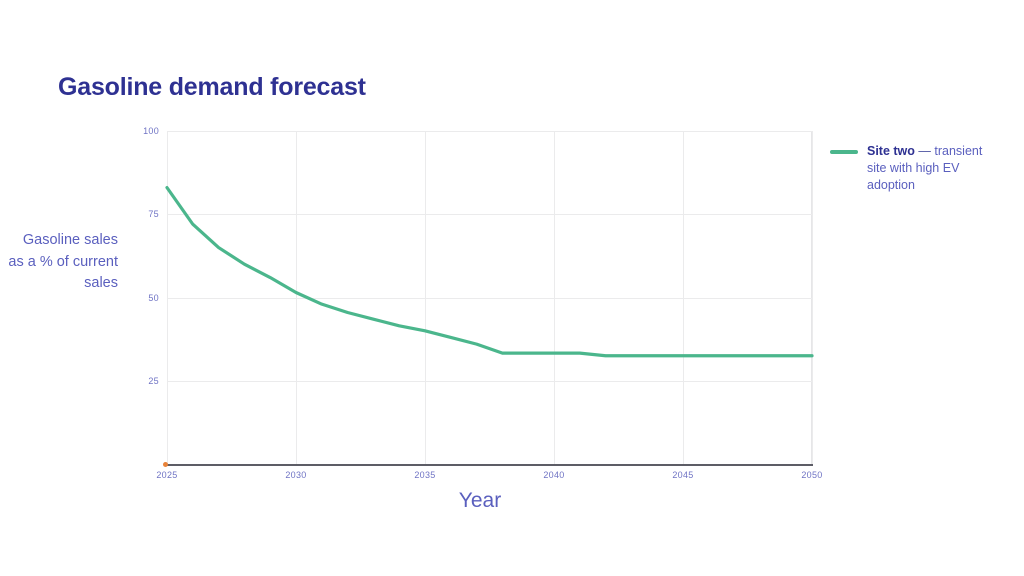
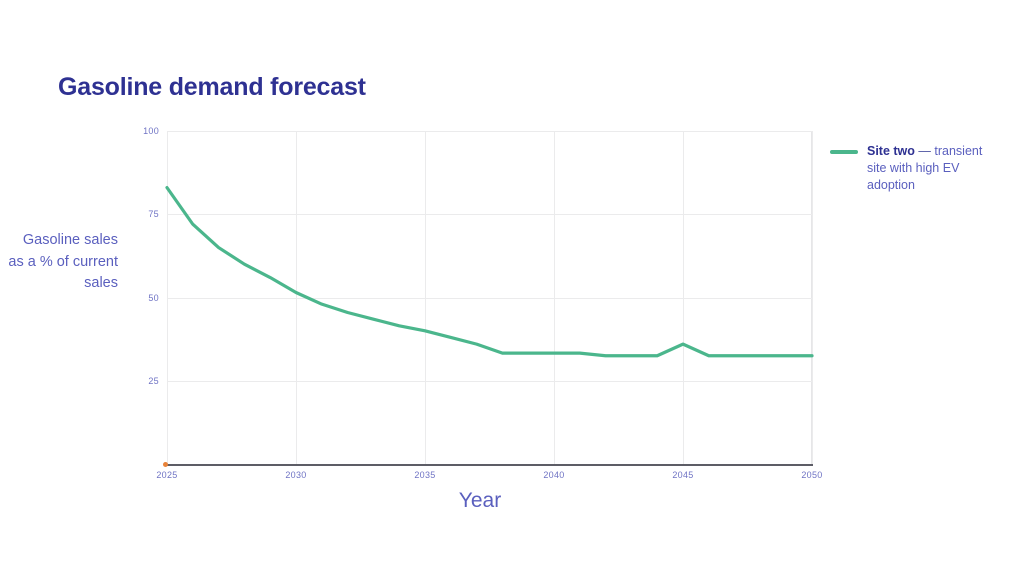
2045: 32 -> 36
